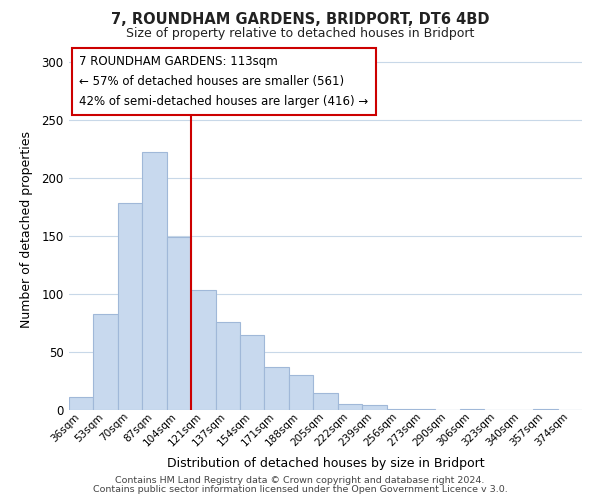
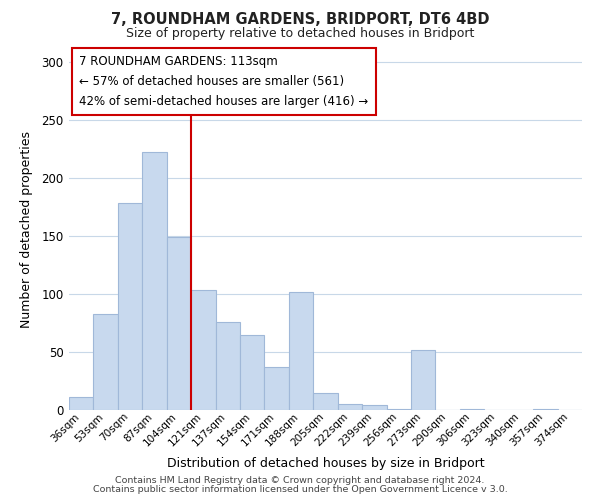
188sqm: 30 -> 102
273sqm: 1 -> 52
